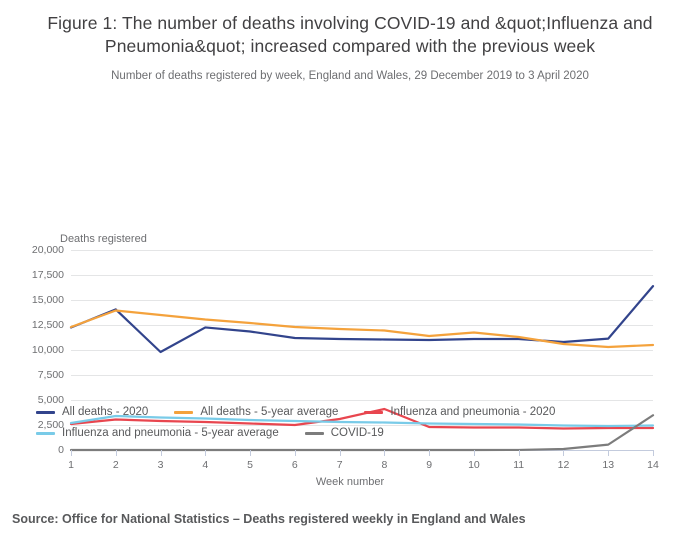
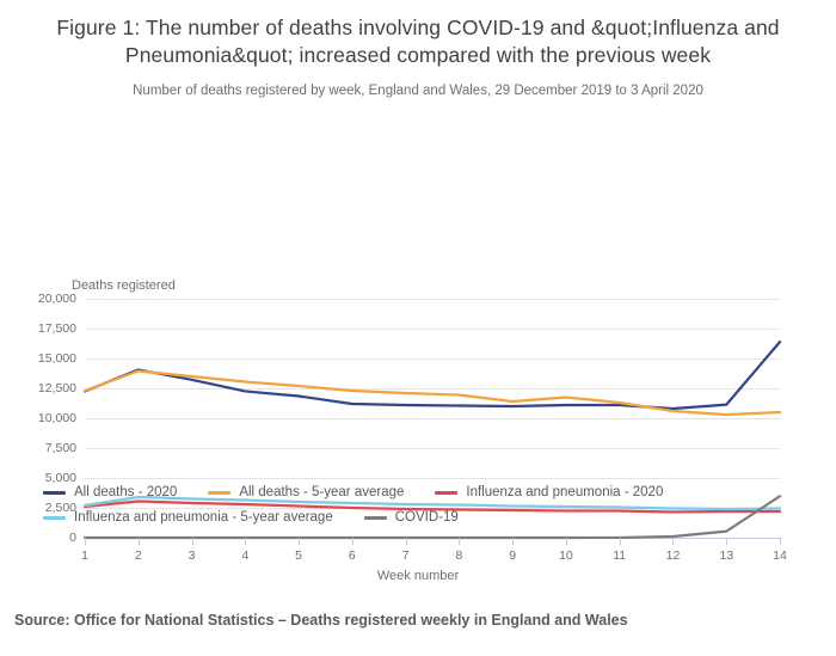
All deaths - 2020/3: 9800 -> 13200
Influenza and pneumonia - 2020/7: 3100 -> 2400
Influenza and pneumonia - 2020/8: 4100 -> 2400
